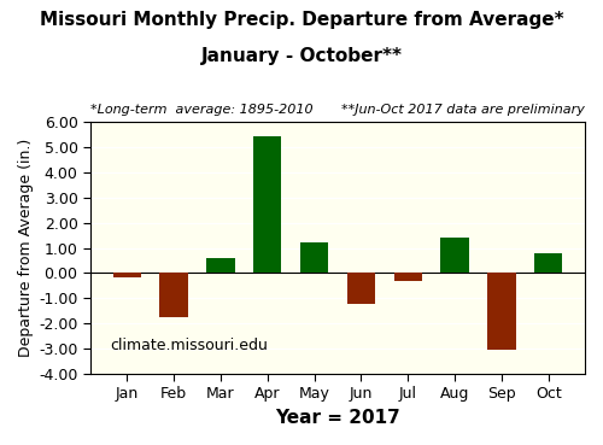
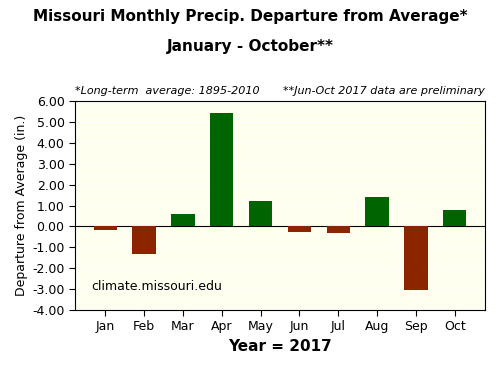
Feb: -1.75 -> -1.30
Jun: -1.20 -> -0.25
